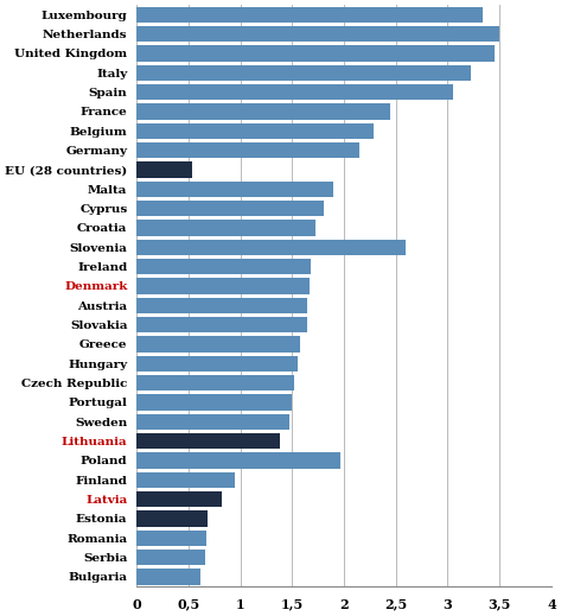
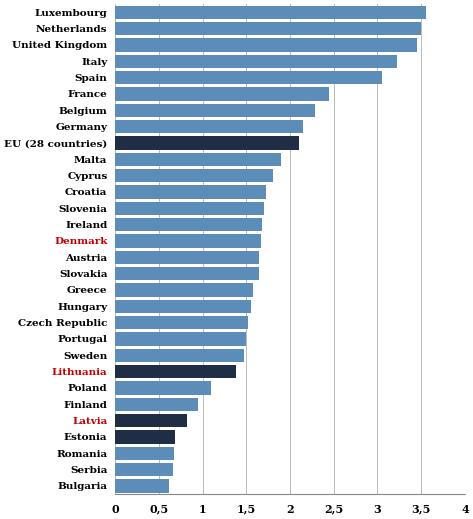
Luxembourg: 3,34 -> 3,55
EU (28 countries): 0,54 -> 2,10
Slovenia: 2,60 -> 1,70
Poland: 1,96 -> 1,10
